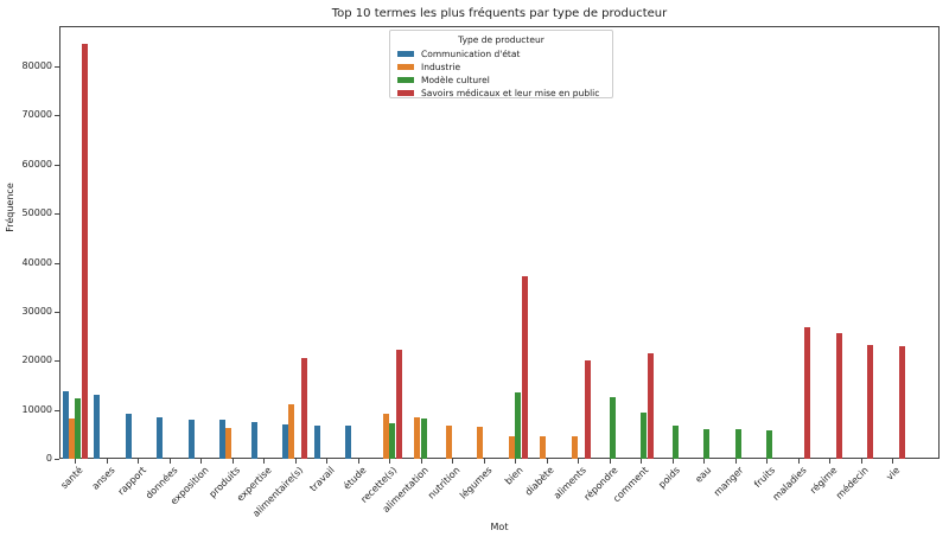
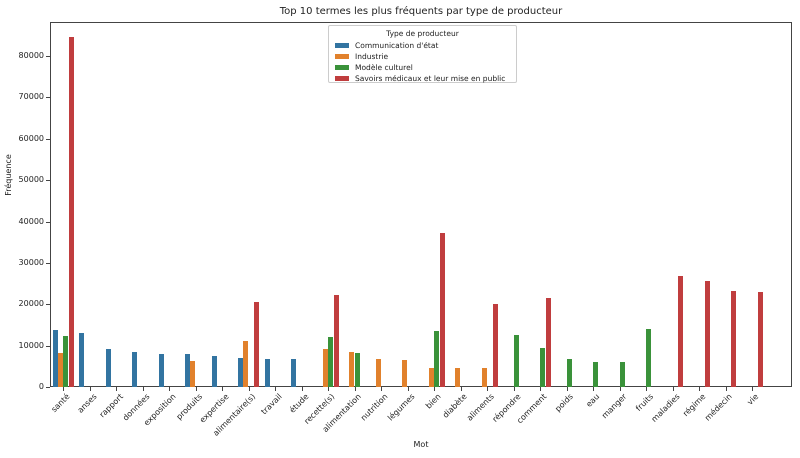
Modèle culturel/recette(s): 7000 -> 12000
Modèle culturel/fruits: 6000 -> 14000
